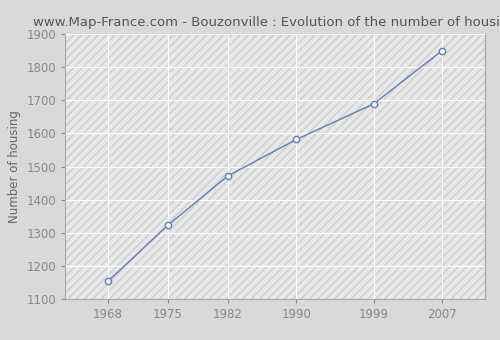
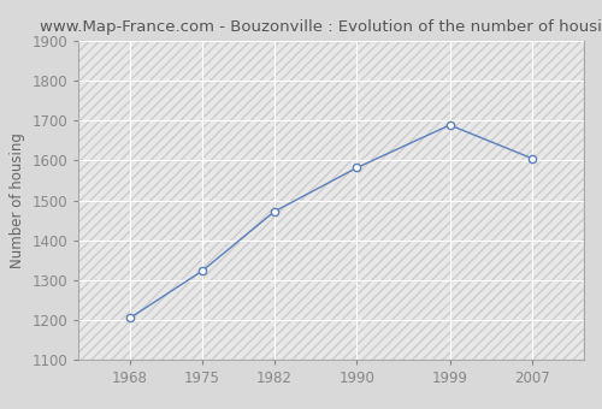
1968: 1154 -> 1205
2007: 1850 -> 1605
